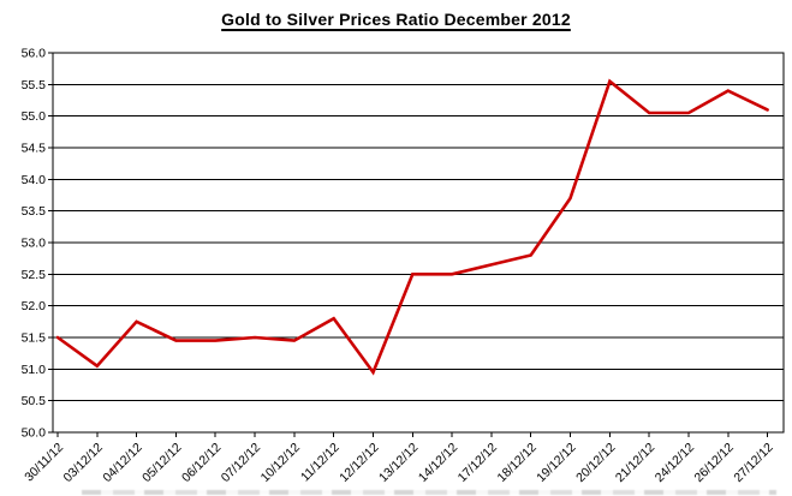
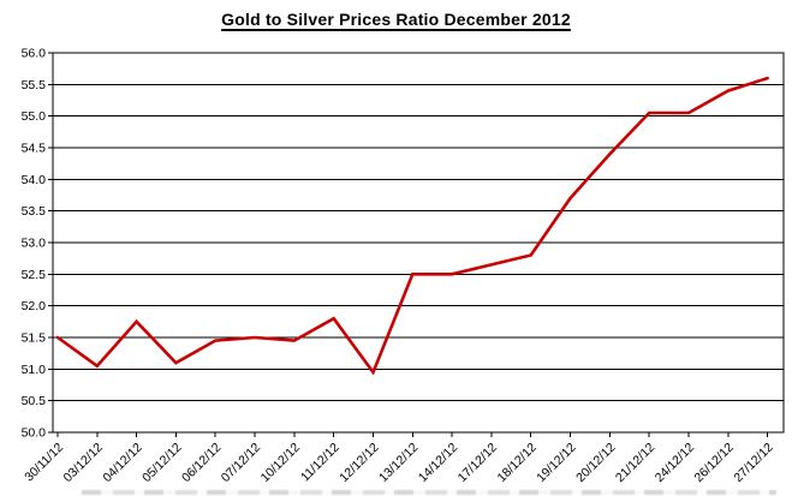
05/12/12: 51.5 -> 51.1
20/12/12: 55.5 -> 54.4
27/12/12: 55.1 -> 55.6
